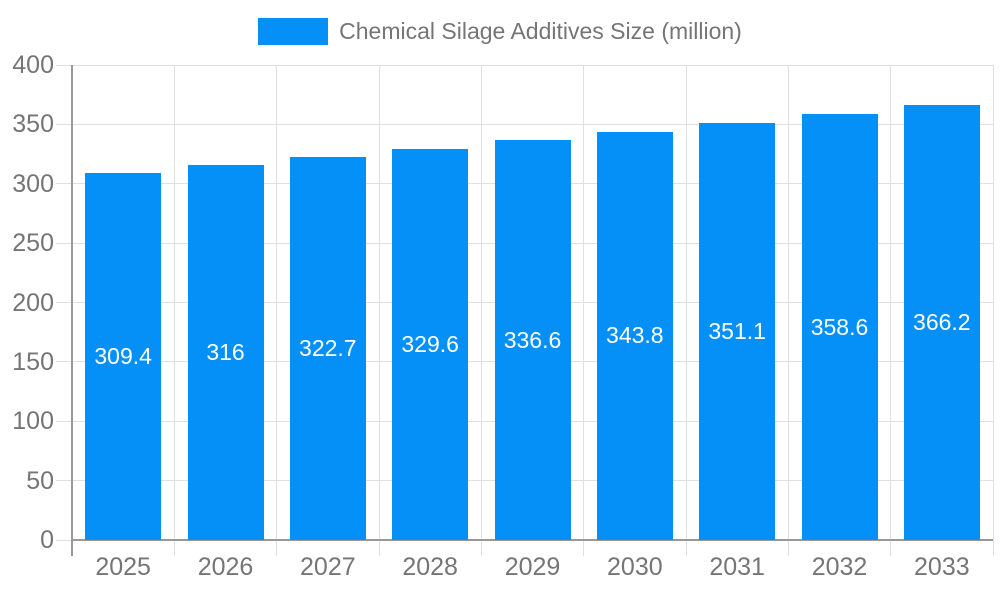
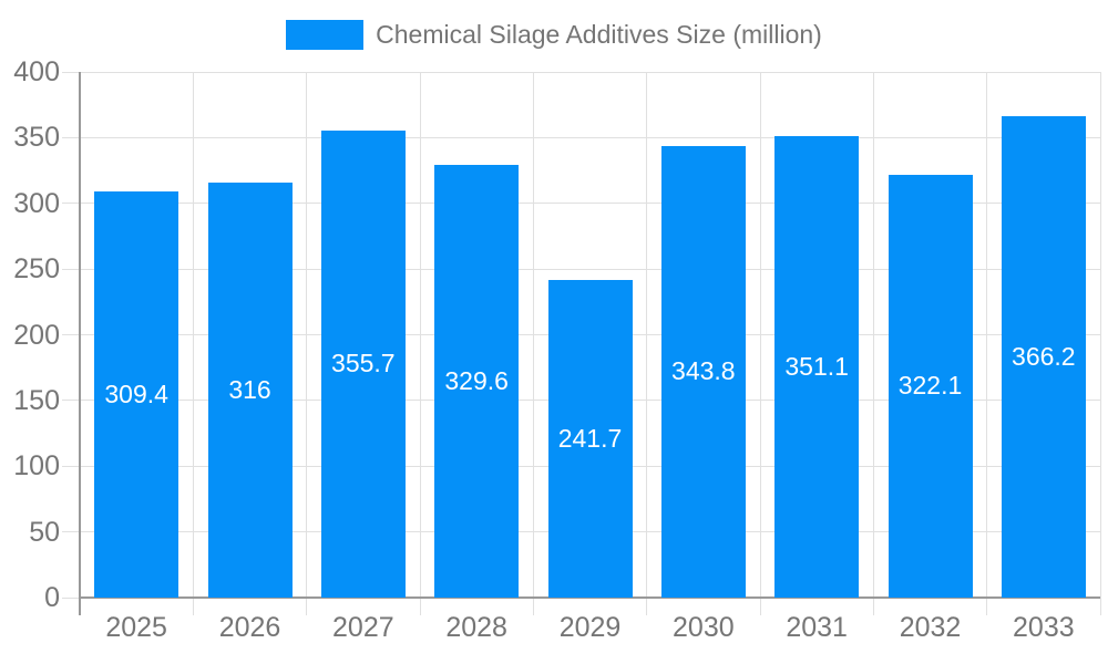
2027: 322.7 -> 355.7
2029: 336.6 -> 241.7
2032: 358.6 -> 322.1
